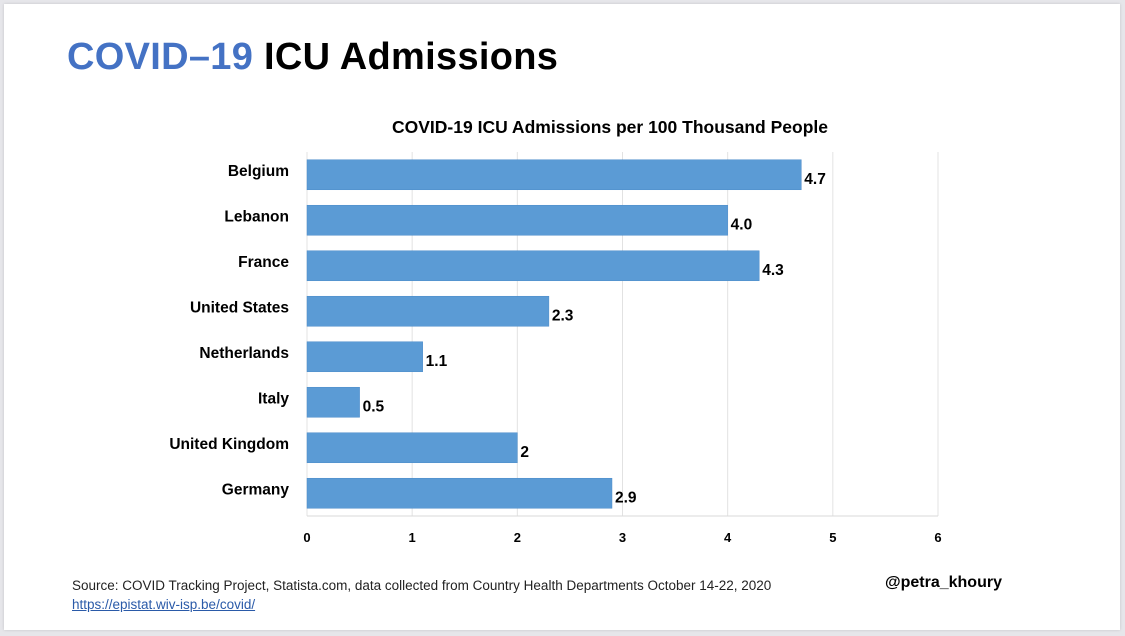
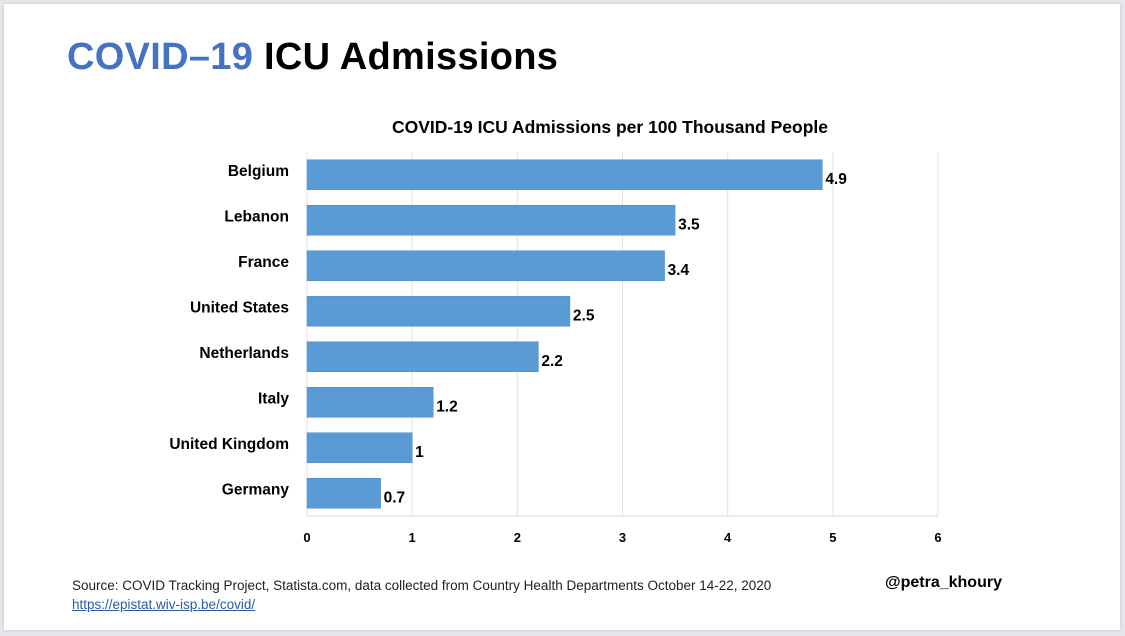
Belgium: 4.7 -> 4.9
Lebanon: 4.0 -> 3.5
France: 4.3 -> 3.4
United States: 2.3 -> 2.5
Netherlands: 1.1 -> 2.2
Italy: 0.5 -> 1.2
United Kingdom: 2 -> 1
Germany: 2.9 -> 0.7
